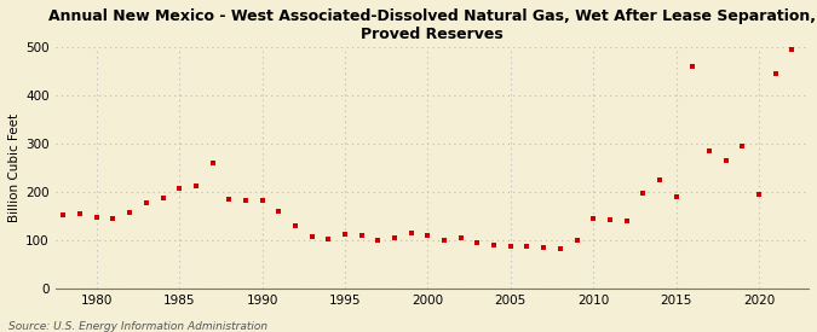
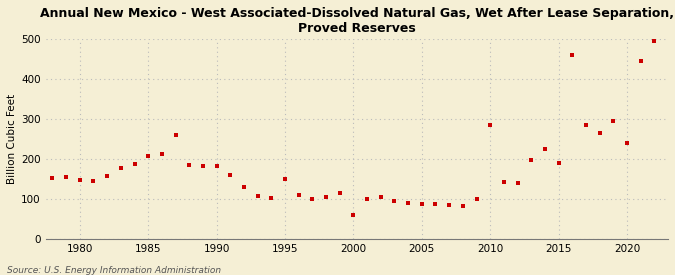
1995: 113 -> 150
2000: 112 -> 60
2010: 145 -> 285
2020: 195 -> 240
